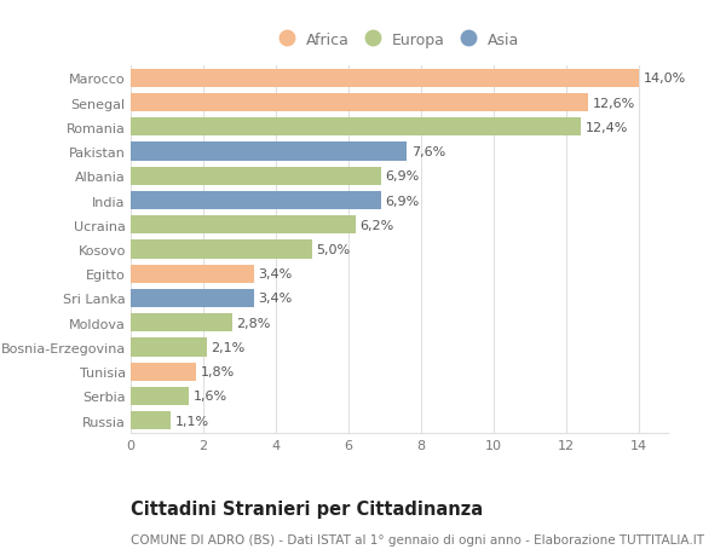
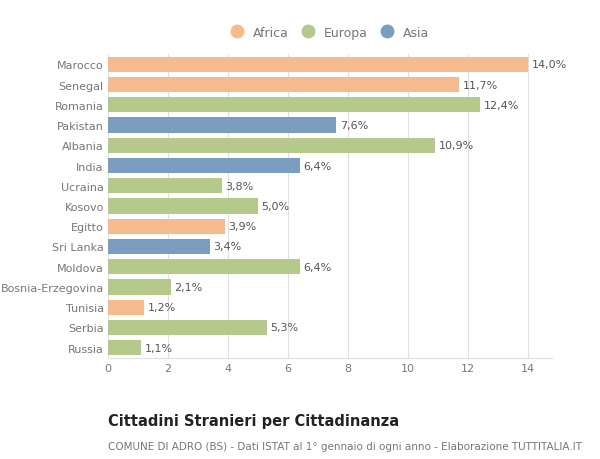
Senegal: 12,6% -> 11,7%
Albania: 6,9% -> 10,9%
India: 6,9% -> 6,4%
Ucraina: 6,2% -> 3,8%
Egitto: 3,4% -> 3,9%
Moldova: 2,8% -> 6,4%
Tunisia: 1,8% -> 1,2%
Serbia: 1,6% -> 5,3%
